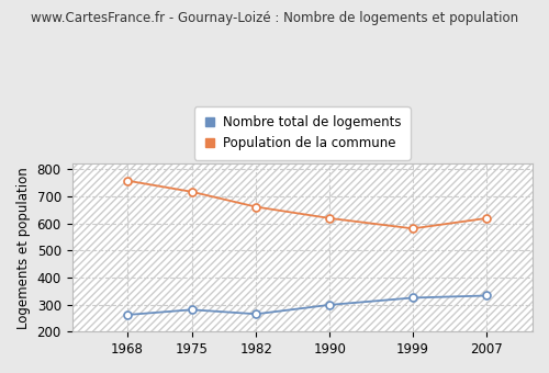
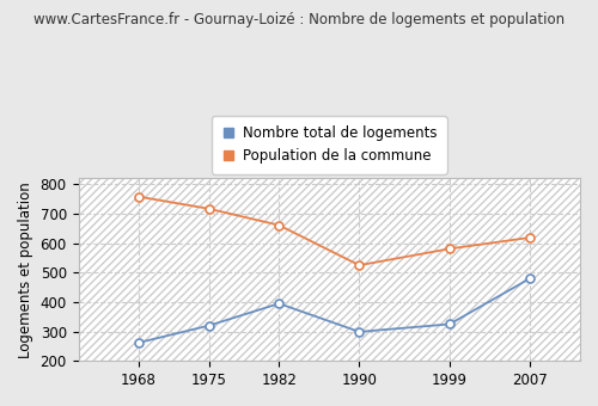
Nombre total de logements/1975: 281 -> 320
Nombre total de logements/1982: 265 -> 395
Population de la commune/1990: 619 -> 525
Nombre total de logements/2007: 333 -> 480
